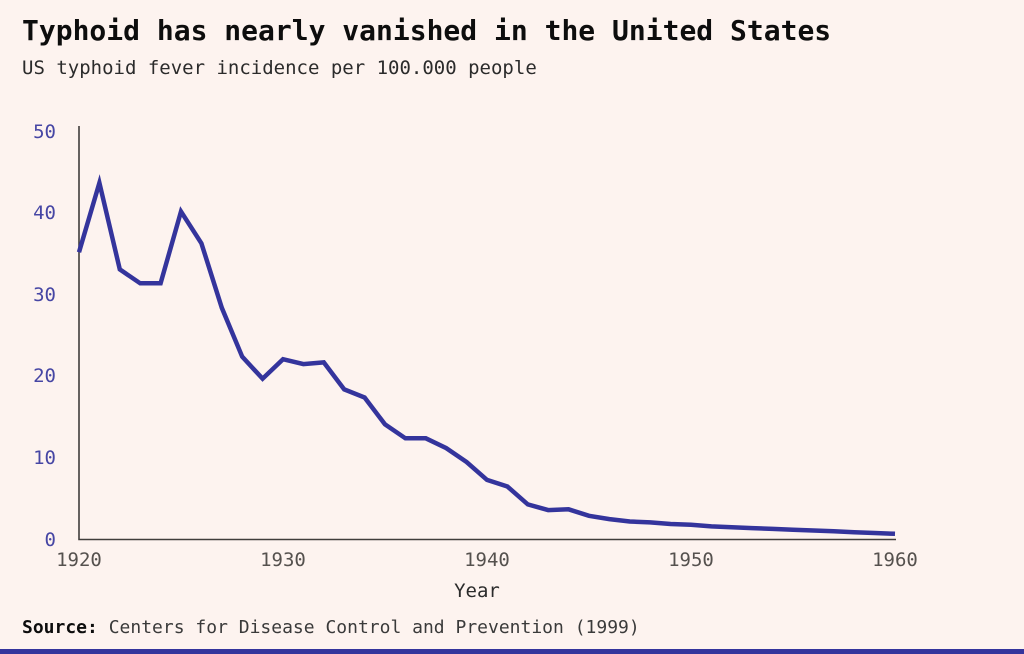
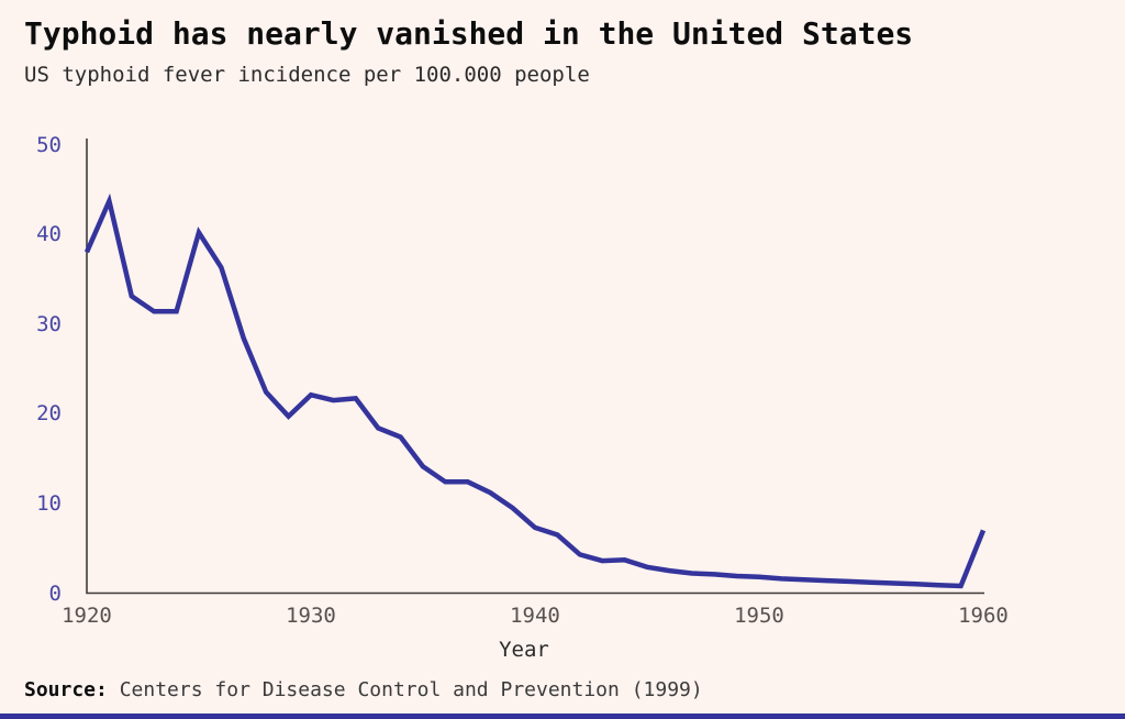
1920: 35 -> 38
1960: 1 -> 7
